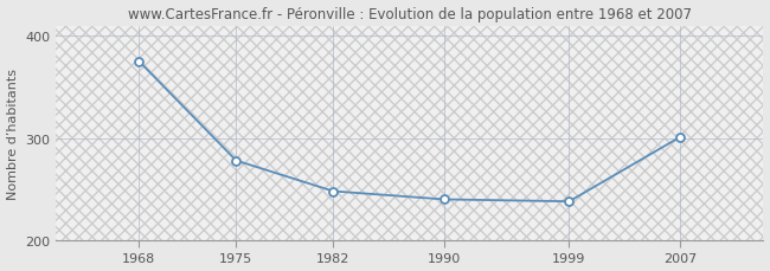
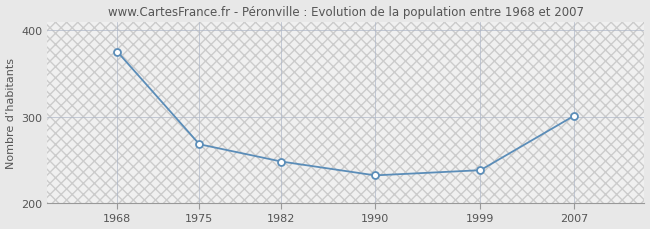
1975: 278 -> 268
1990: 240 -> 232
